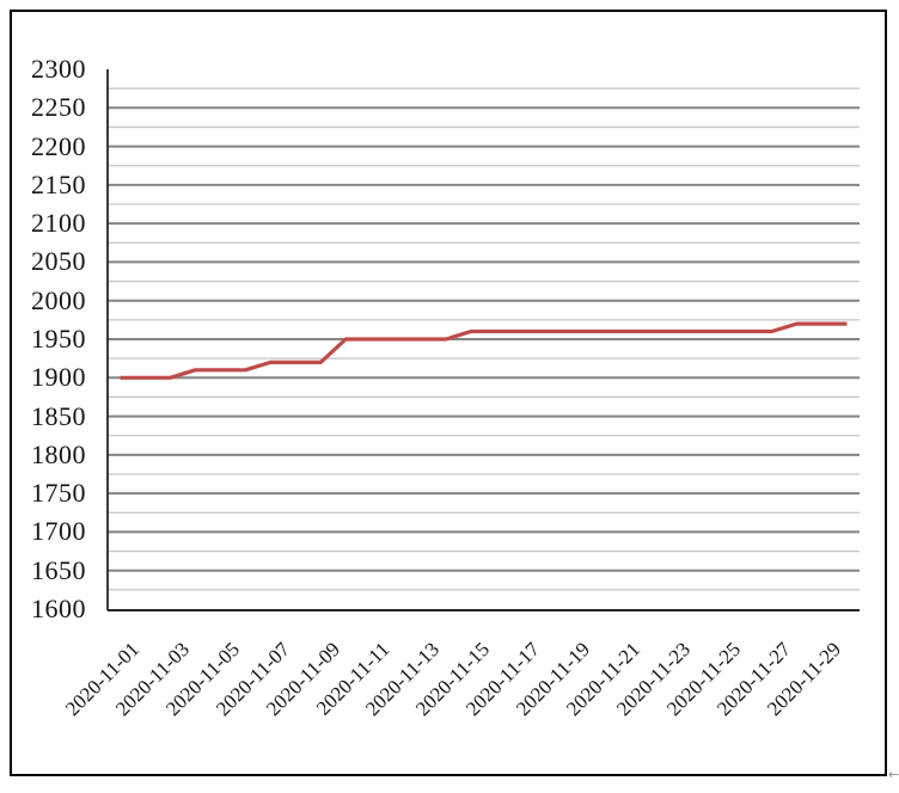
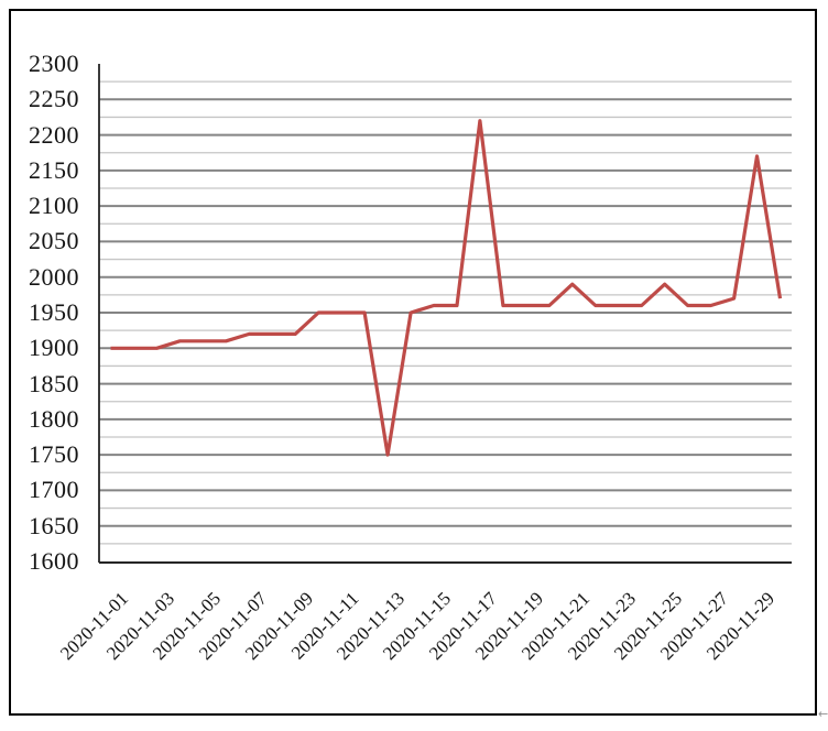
2020-11-13: 1950 -> 1750
2020-11-17: 1960 -> 2220
2020-11-21: 1960 -> 1990
2020-11-25: 1960 -> 1990
2020-11-29: 1970 -> 2170
